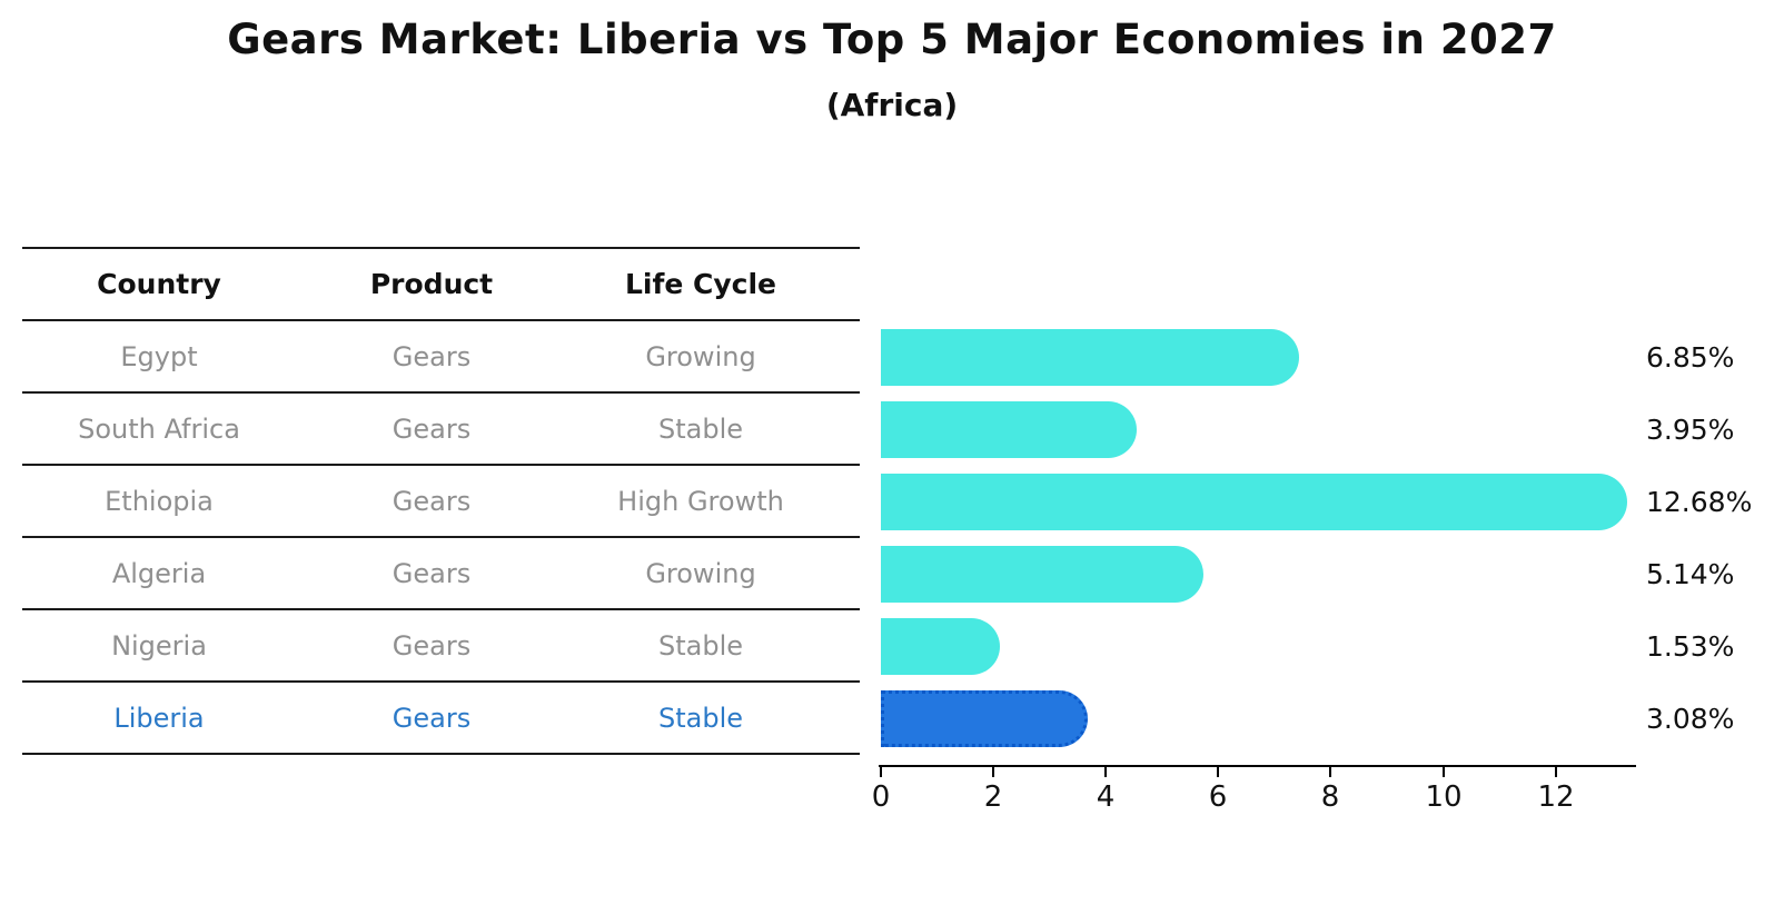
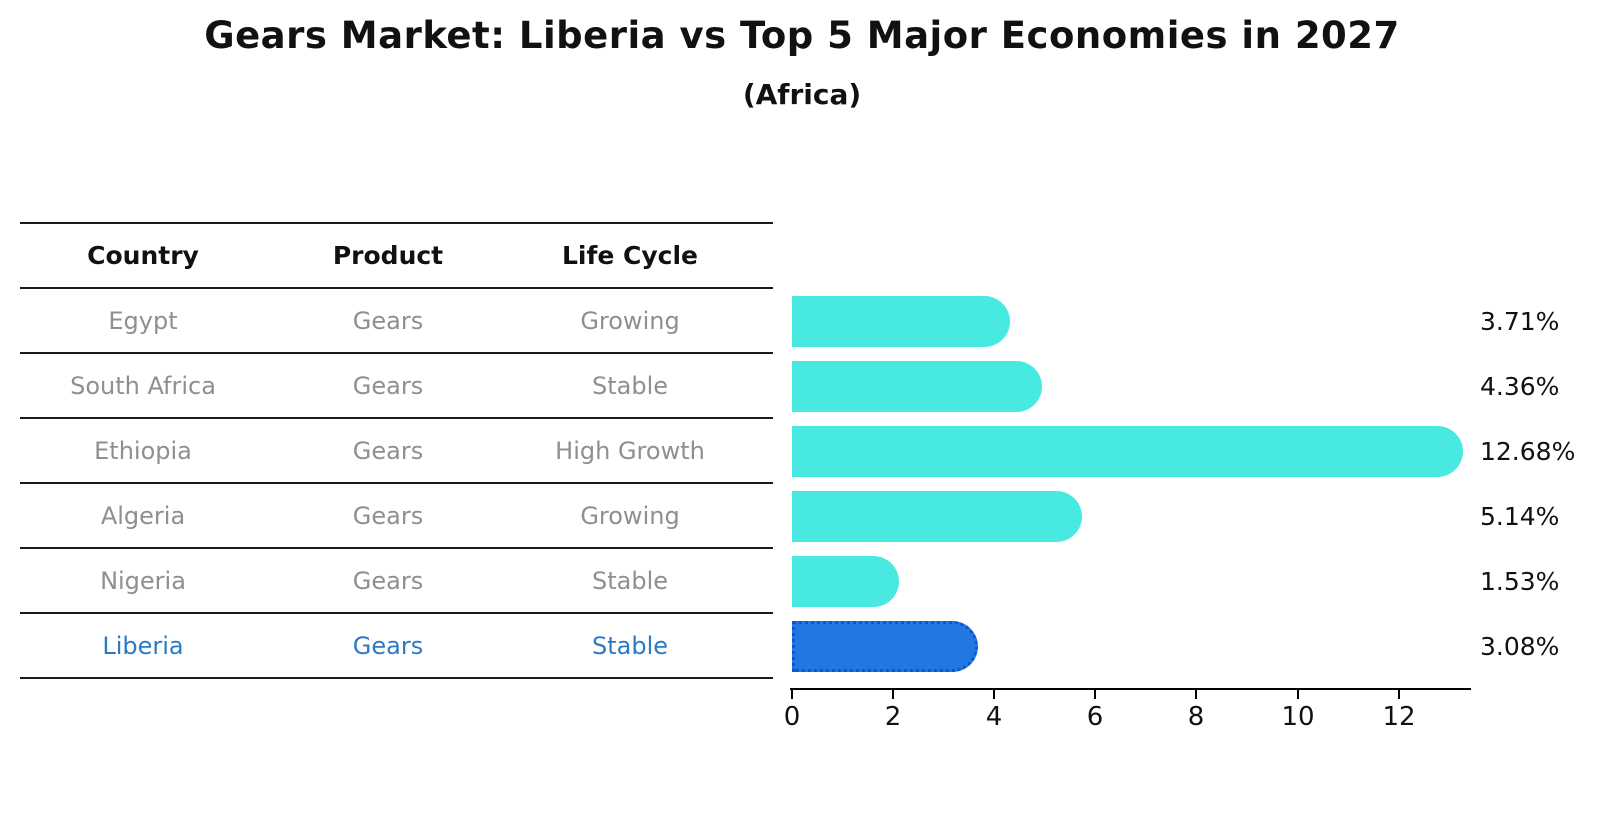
Egypt: 6.85% -> 3.71%
South Africa: 3.95% -> 4.36%
